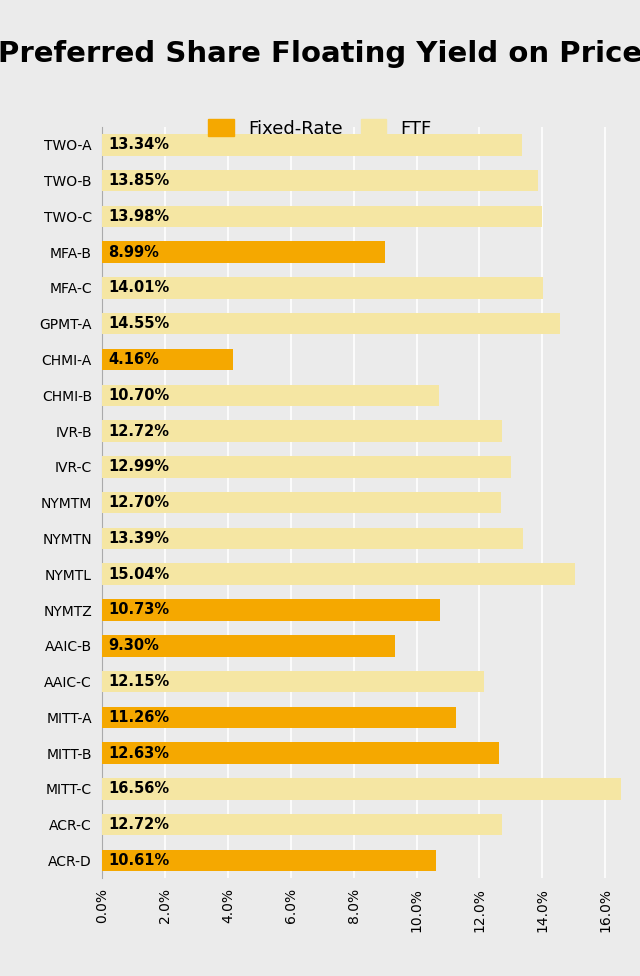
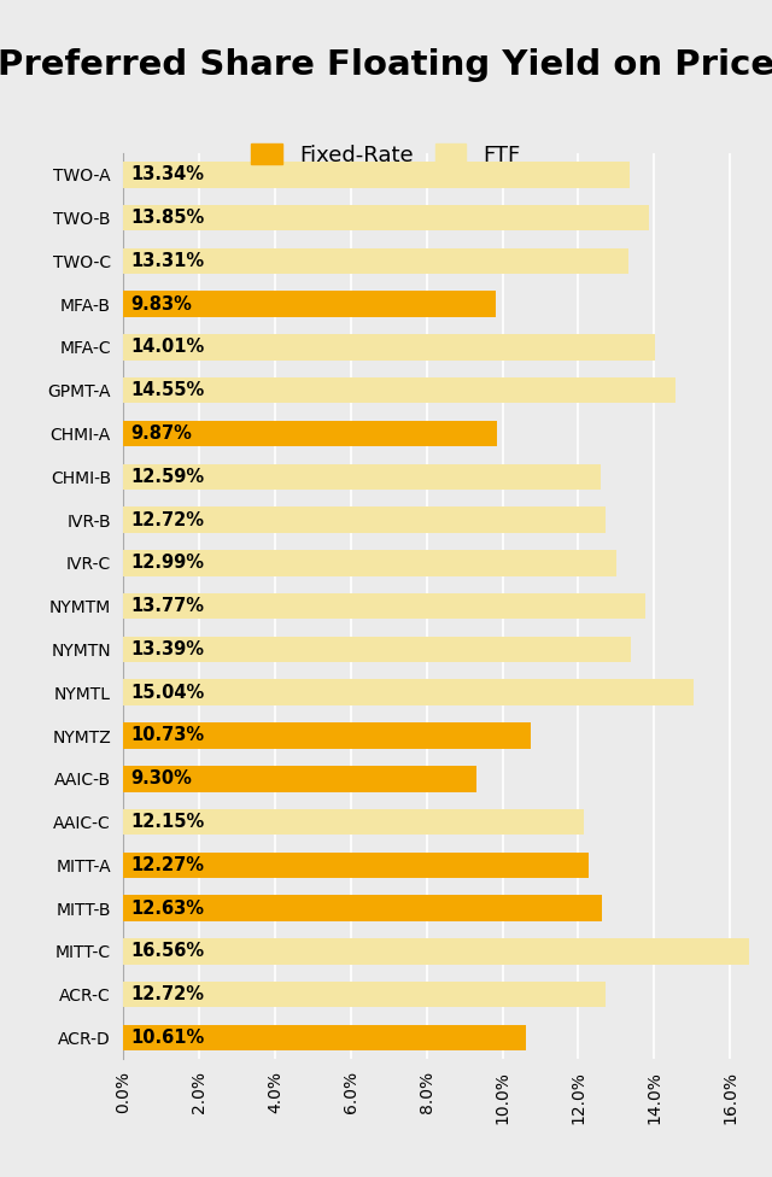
TWO-C: 13.98% -> 13.31%
MFA-B: 8.99% -> 9.83%
CHMI-A: 4.16% -> 9.87%
CHMI-B: 10.70% -> 12.59%
NYMTM: 12.70% -> 13.77%
MITT-A: 11.26% -> 12.27%
